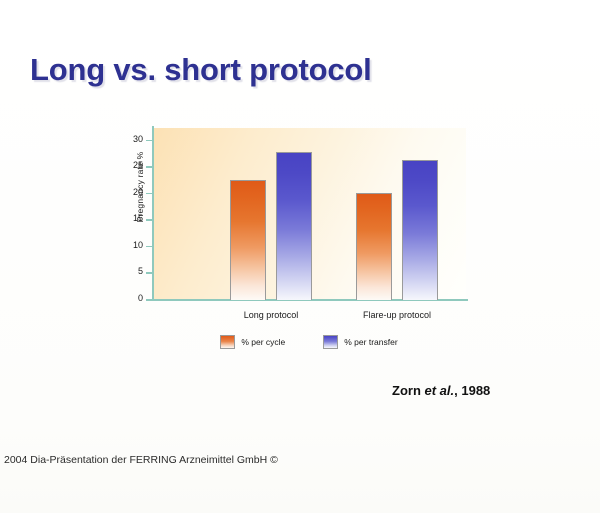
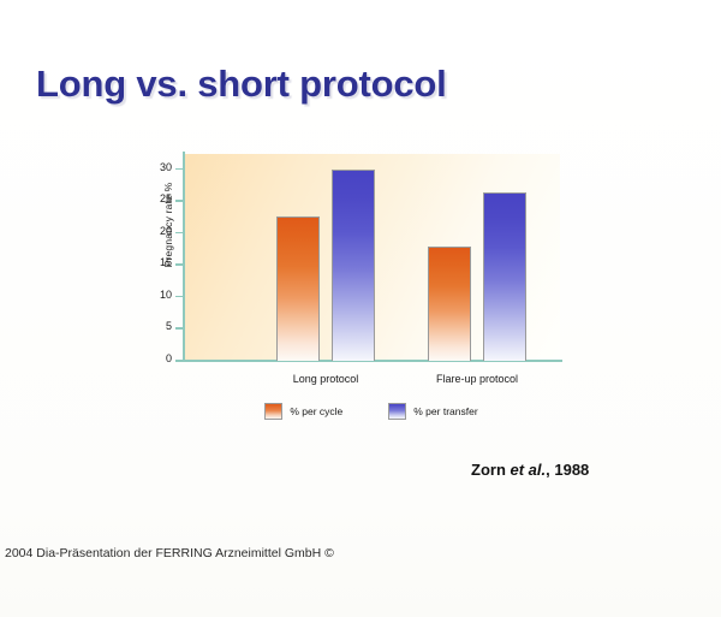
% per transfer/Long protocol: 28 -> 30
% per cycle/Flare-up protocol: 20 -> 18
